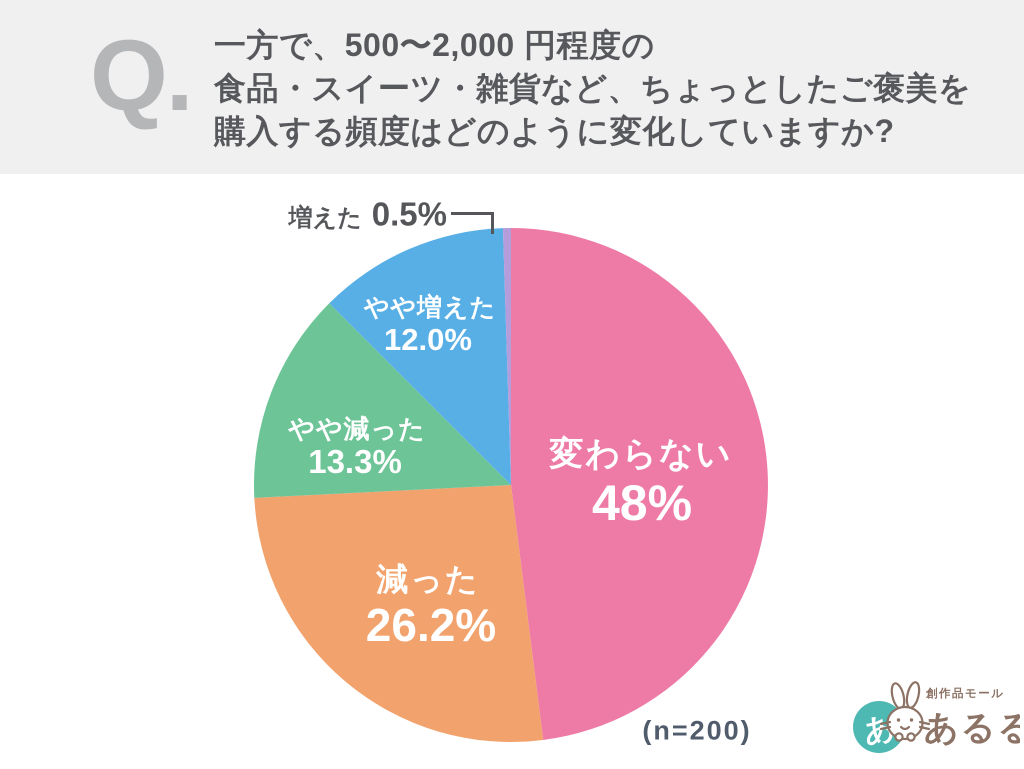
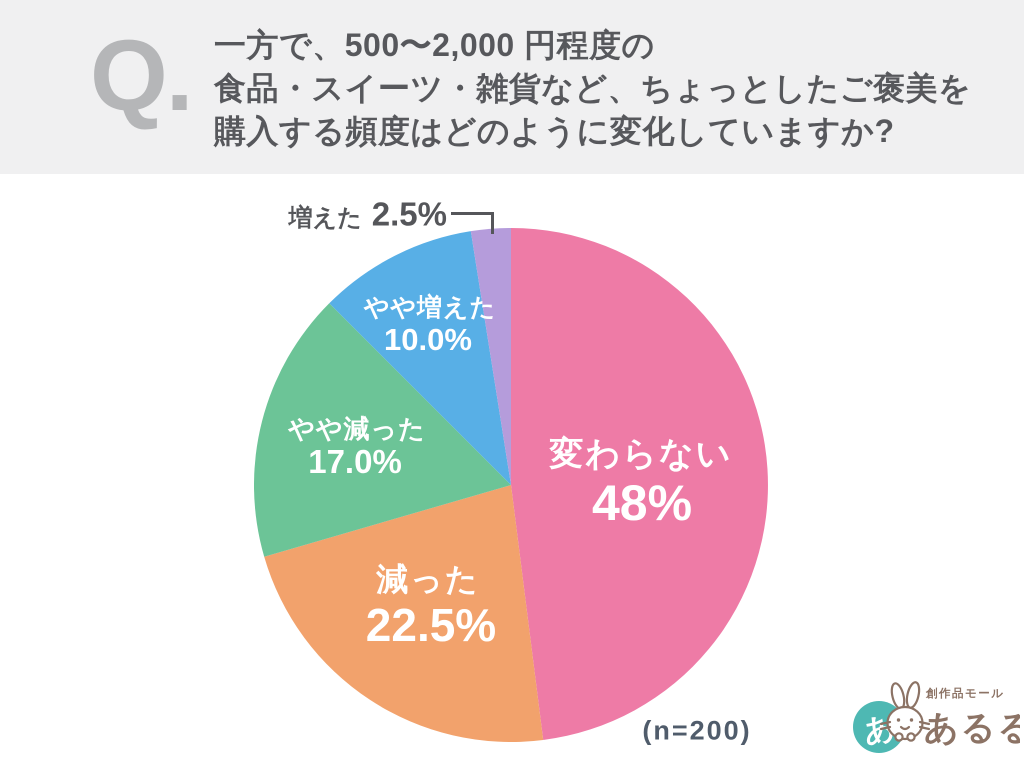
減った: 26.2% -> 22.5%
やや減った: 13.3% -> 17.0%
やや増えた: 12.0% -> 10.0%
増えた: 0.5% -> 2.5%
